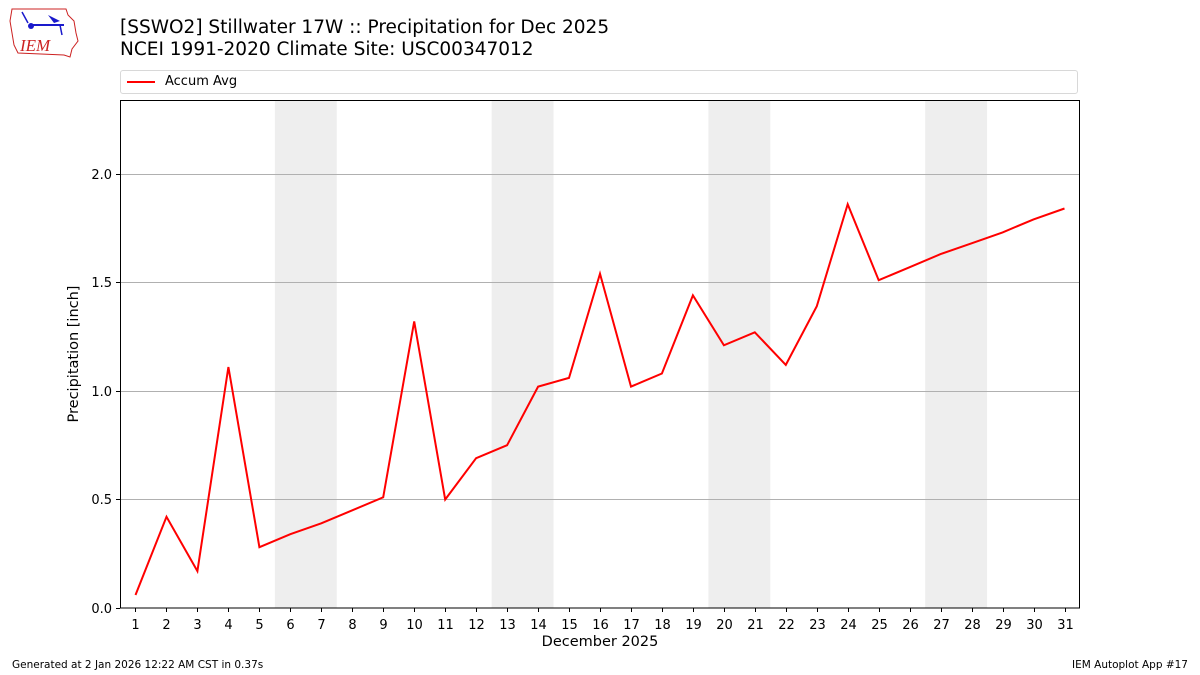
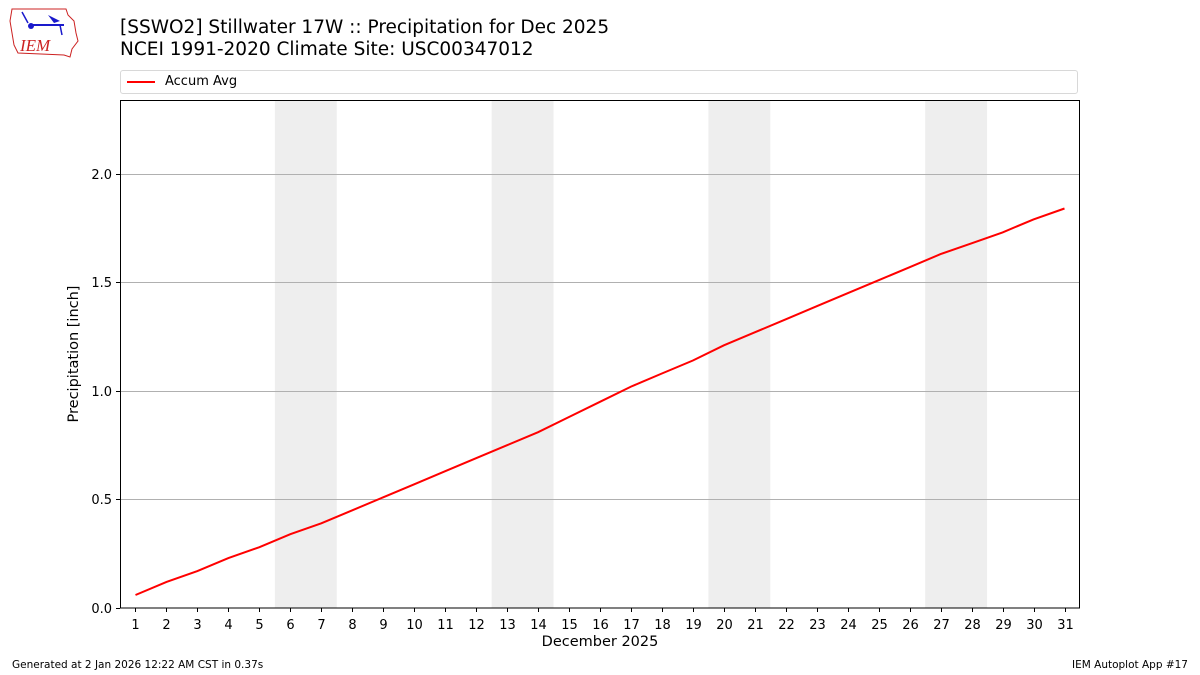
2: 0.42 -> 0.12
4: 1.11 -> 0.23
10: 1.32 -> 0.57
11: 0.50 -> 0.63
14: 1.02 -> 0.81
15: 1.06 -> 0.88
16: 1.54 -> 0.95
19: 1.44 -> 1.14
22: 1.12 -> 1.33
24: 1.86 -> 1.45
